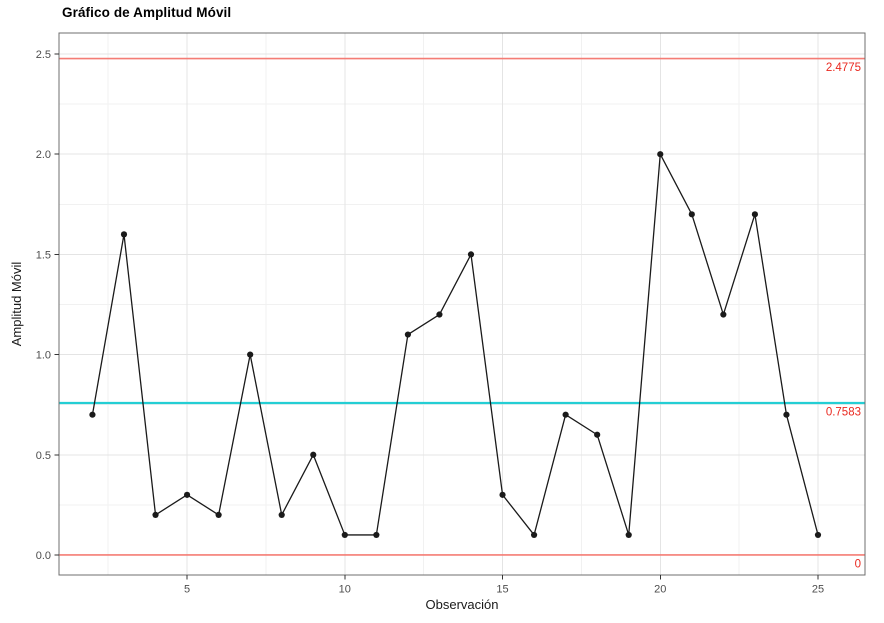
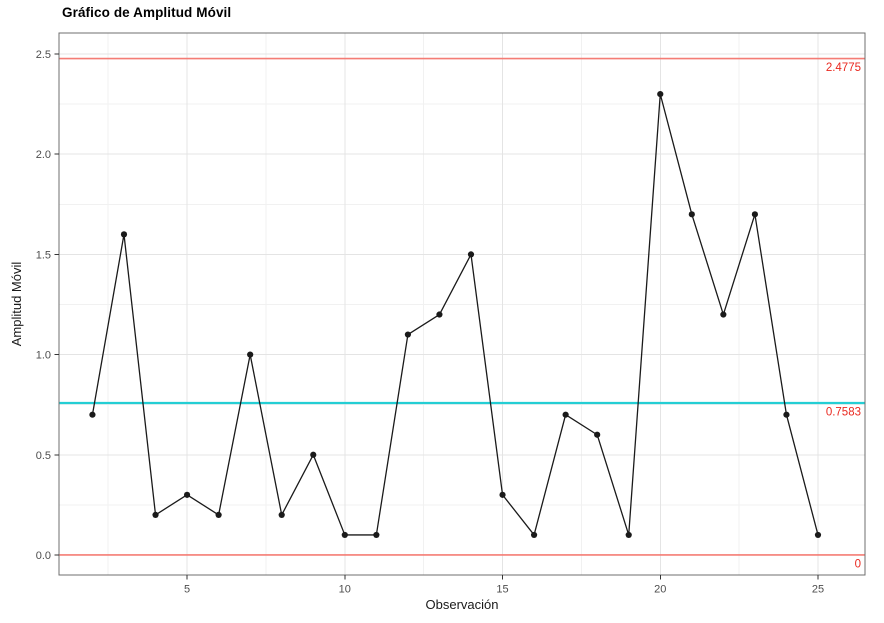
20: 2.0 -> 2.3
